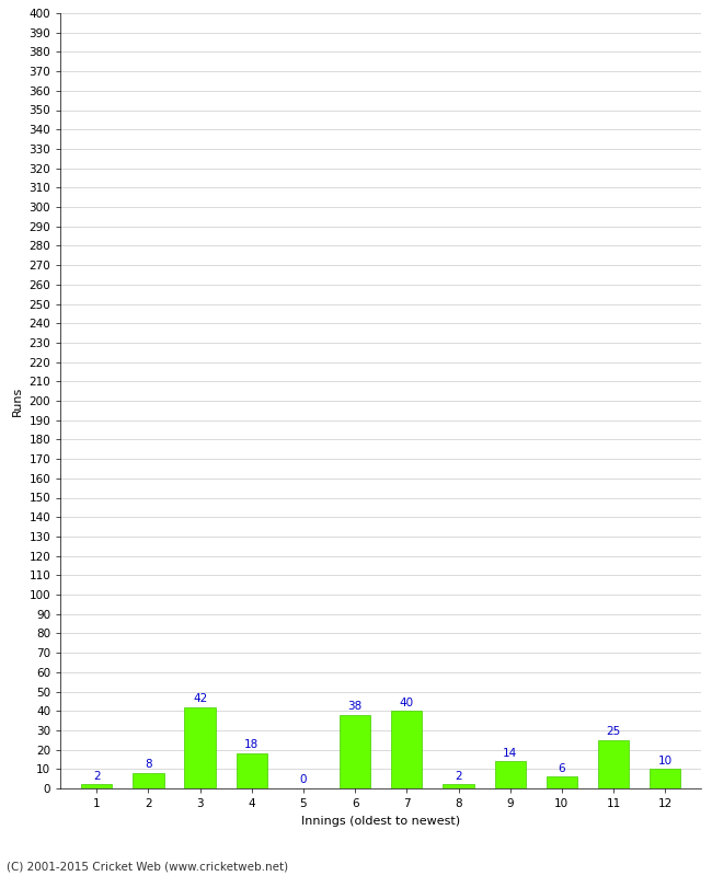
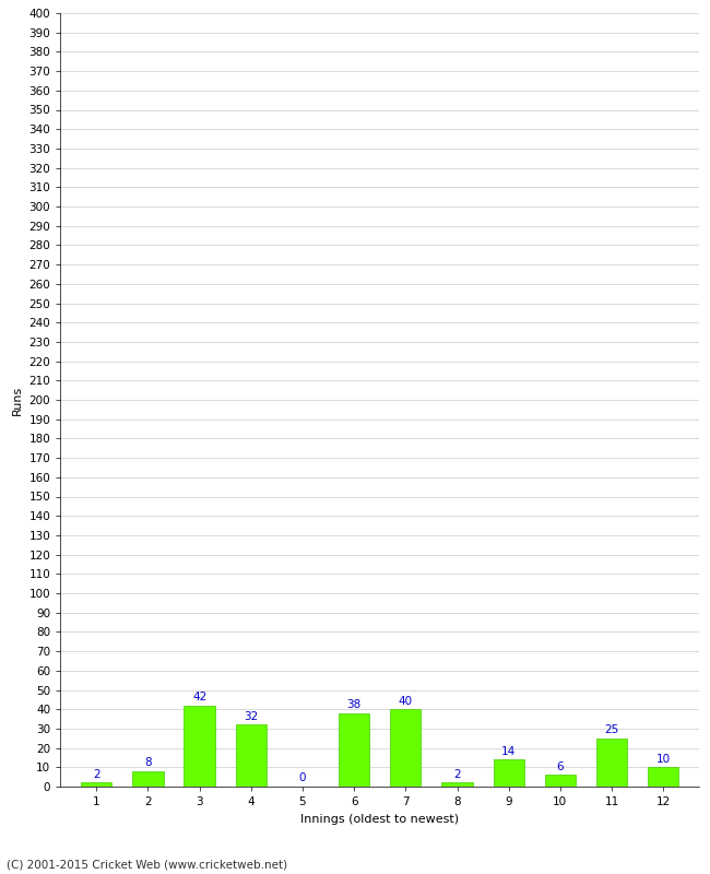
4: 18 -> 32
